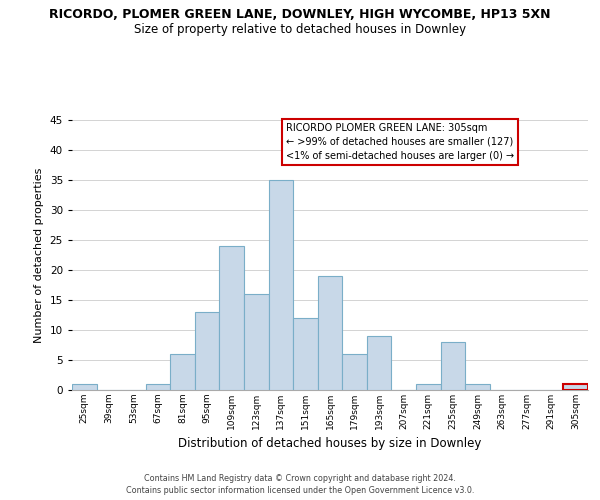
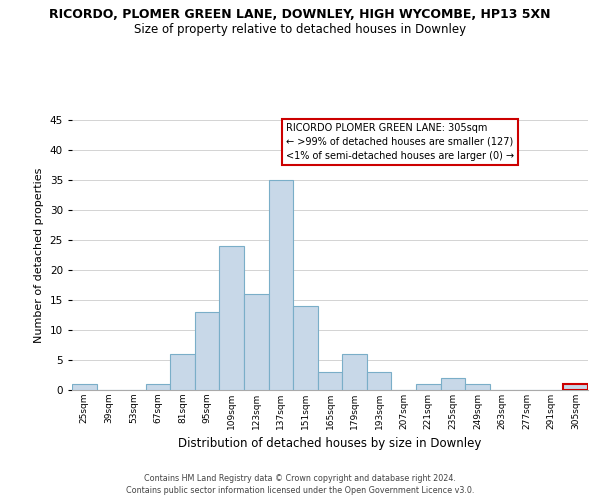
151sqm: 12 -> 14
165sqm: 19 -> 3
193sqm: 9 -> 3
235sqm: 8 -> 2
